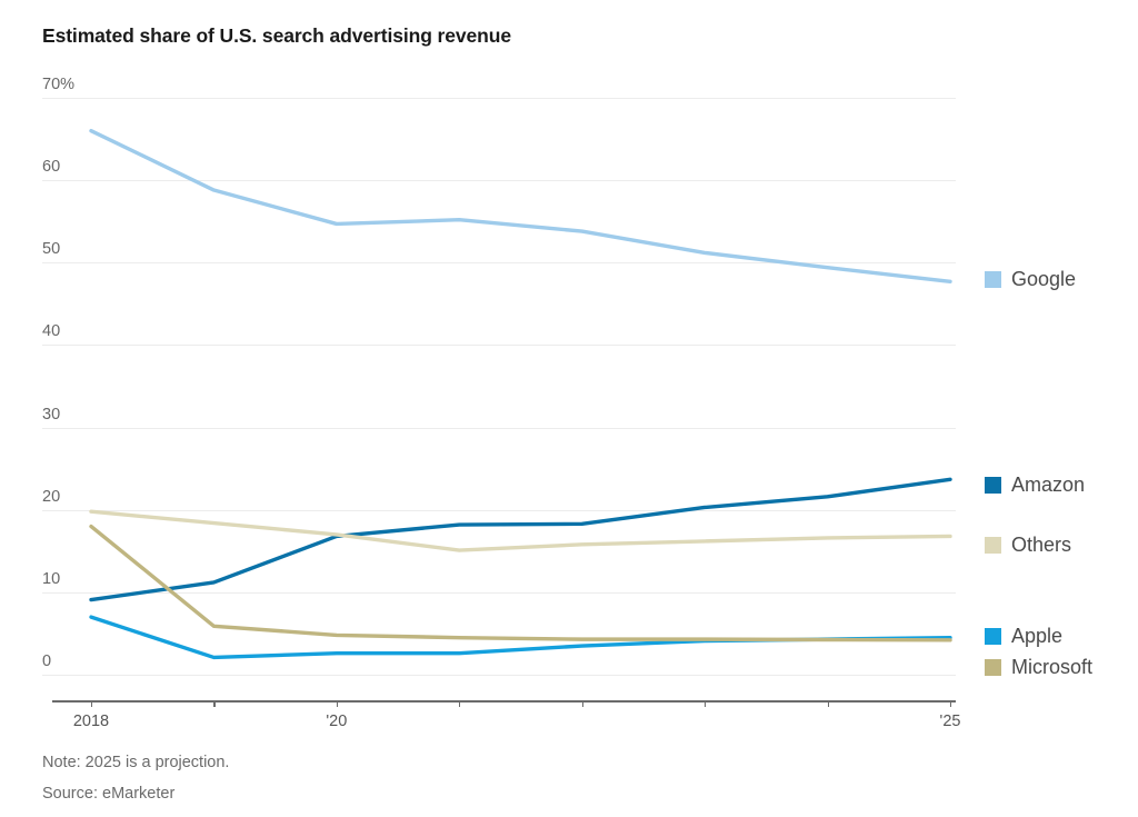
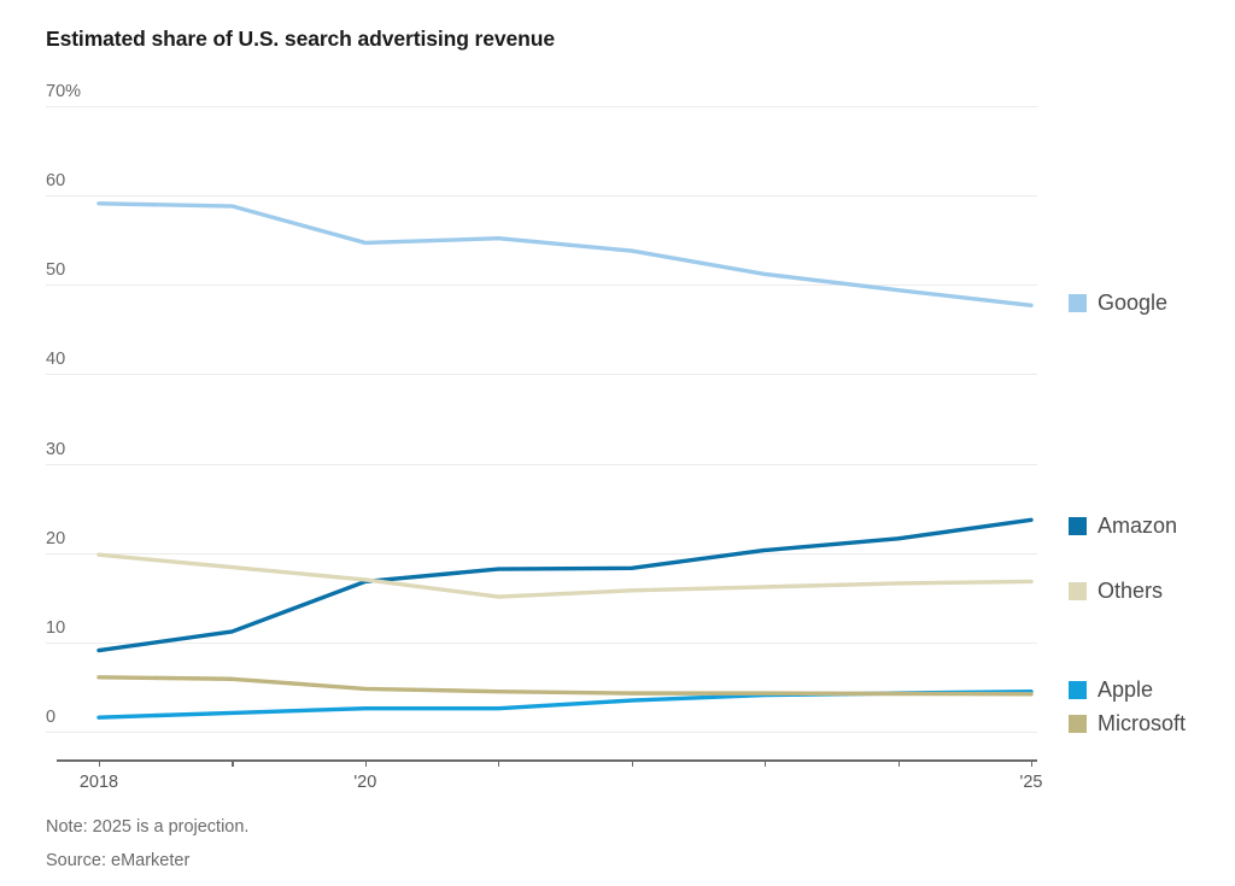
Google/2018: 66% -> 59%
Apple/2018: 7% -> 2%
Microsoft/2018: 18% -> 6%
